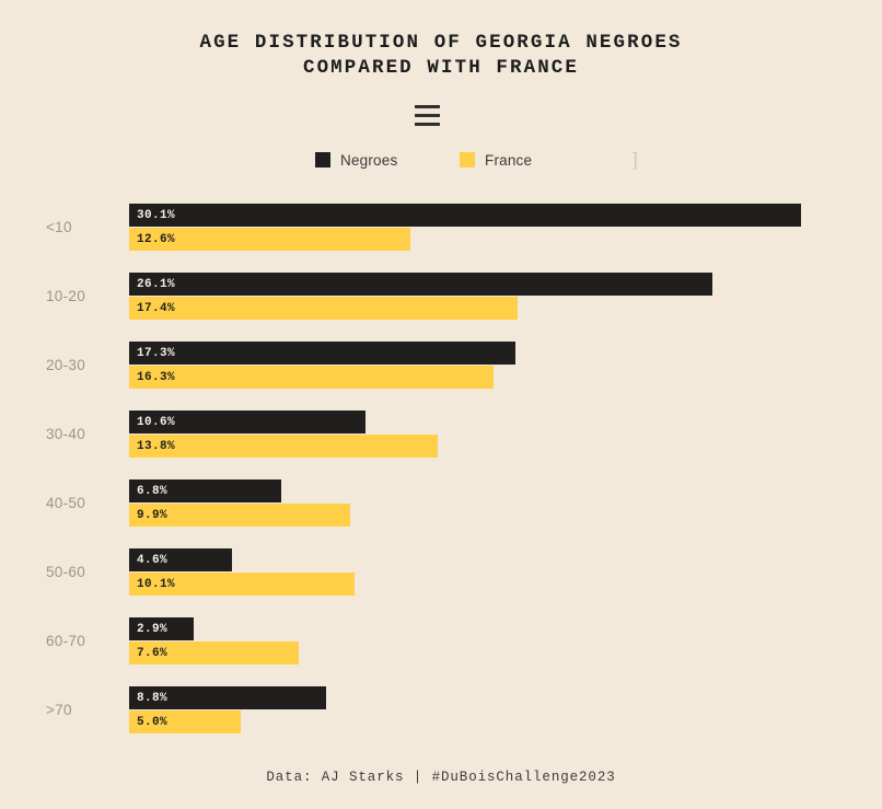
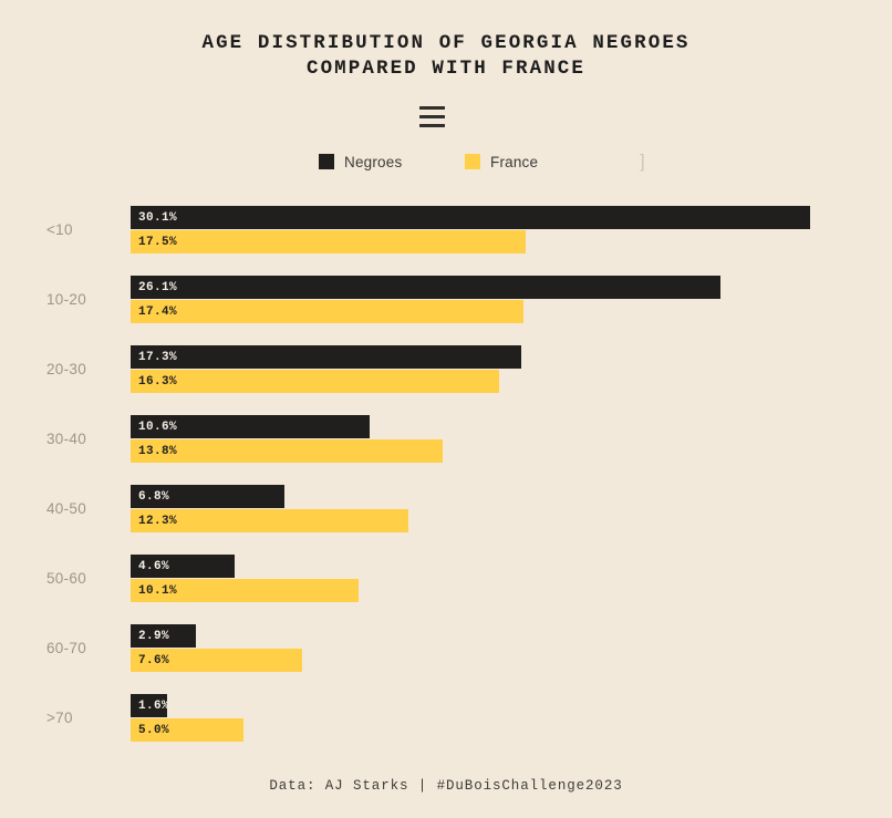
France/<10: 12.6% -> 17.5%
France/40-50: 9.9% -> 12.3%
Negroes/>70: 8.8% -> 1.6%
